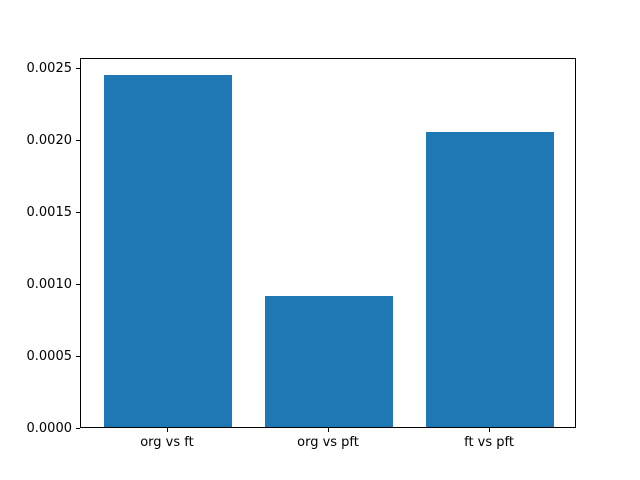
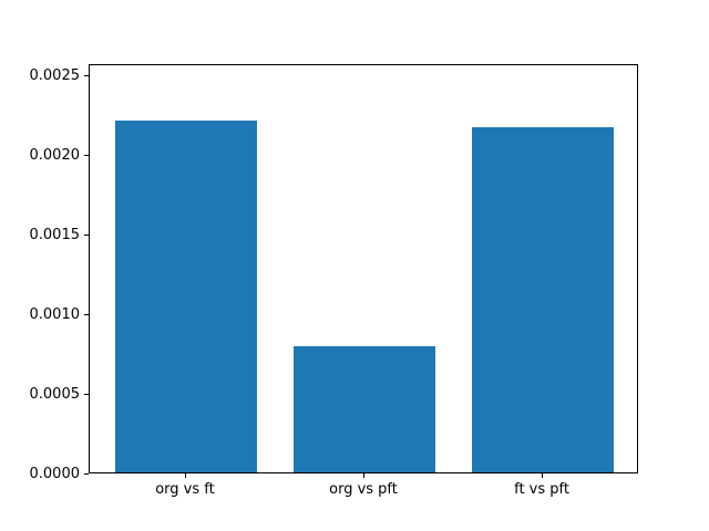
org vs ft: 0.00245 -> 0.00221
org vs pft: 0.00091 -> 0.00079
ft vs pft: 0.00205 -> 0.00217
